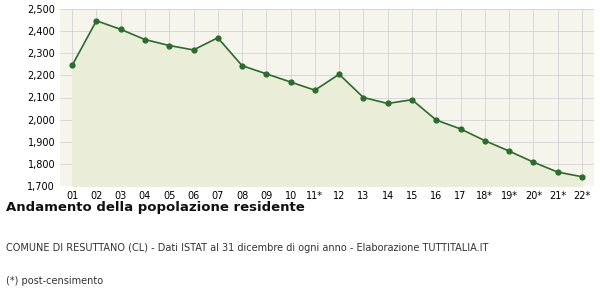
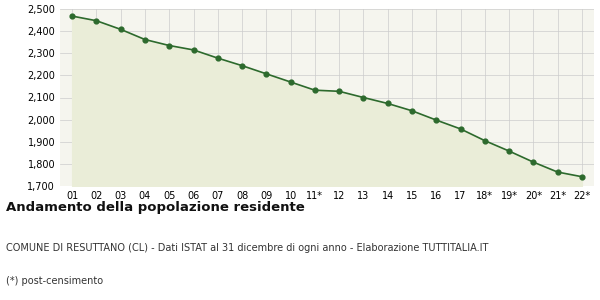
01: 2,245 -> 2,468
07: 2,370 -> 2,278
12: 2,205 -> 2,128
15: 2,090 -> 2,040
